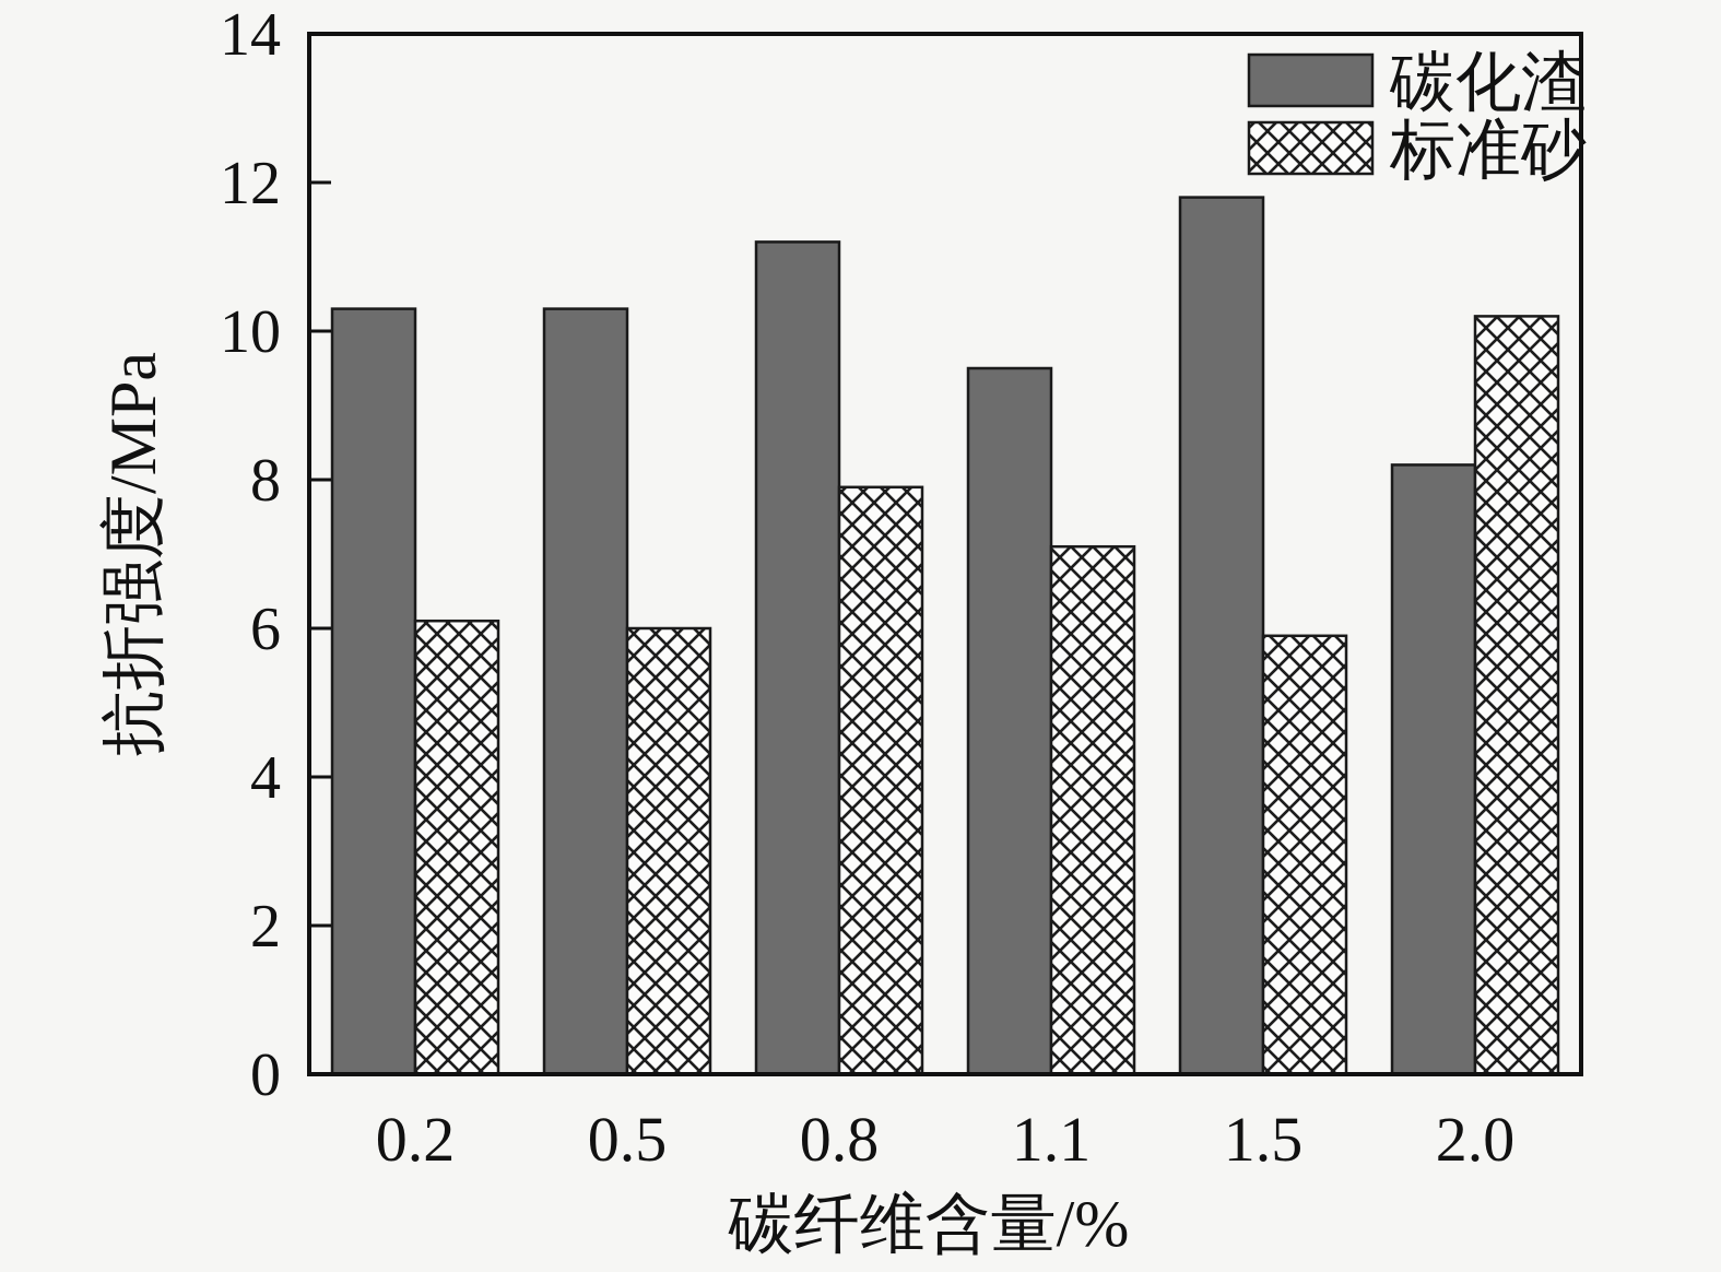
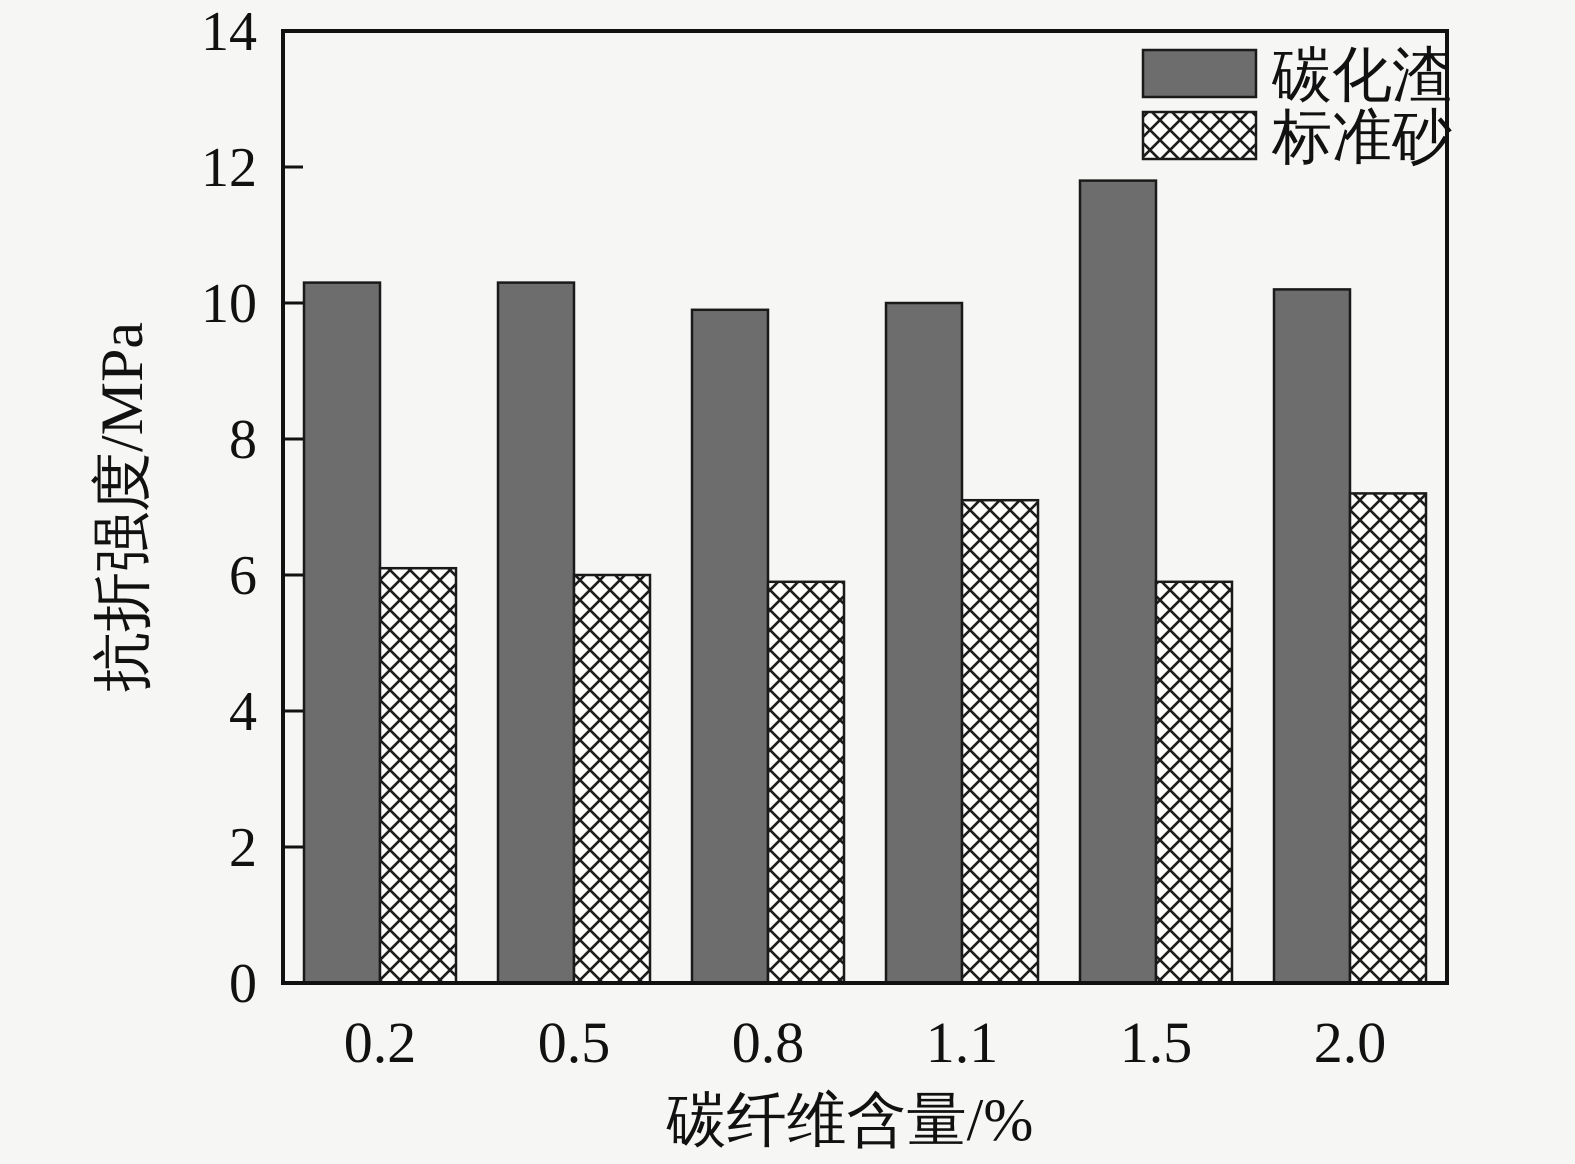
碳化渣/0.8: 11.2 -> 9.9
标准砂/0.8: 7.9 -> 5.9
碳化渣/1.1: 9.5 -> 10.0
碳化渣/2.0: 8.2 -> 10.2
标准砂/2.0: 10.2 -> 7.2
